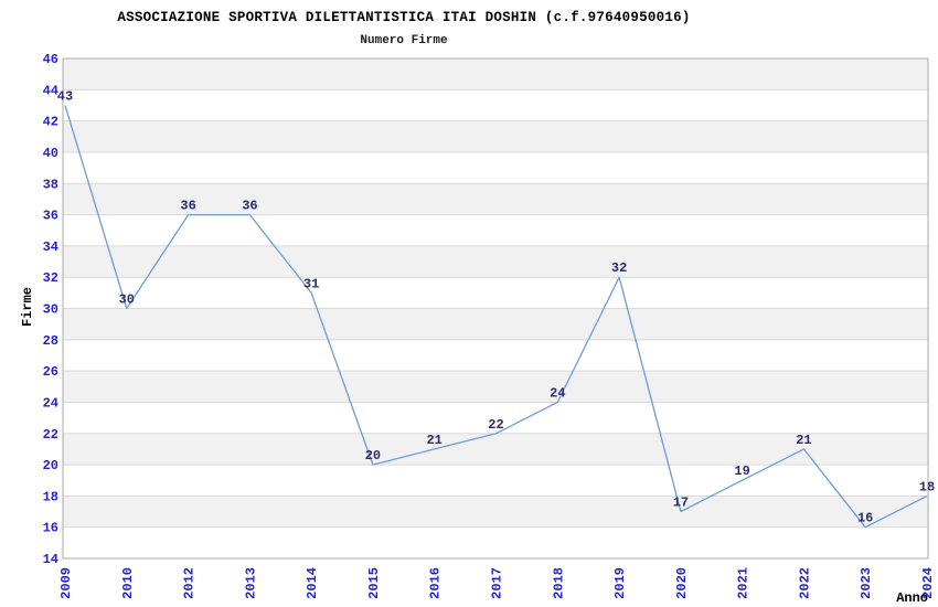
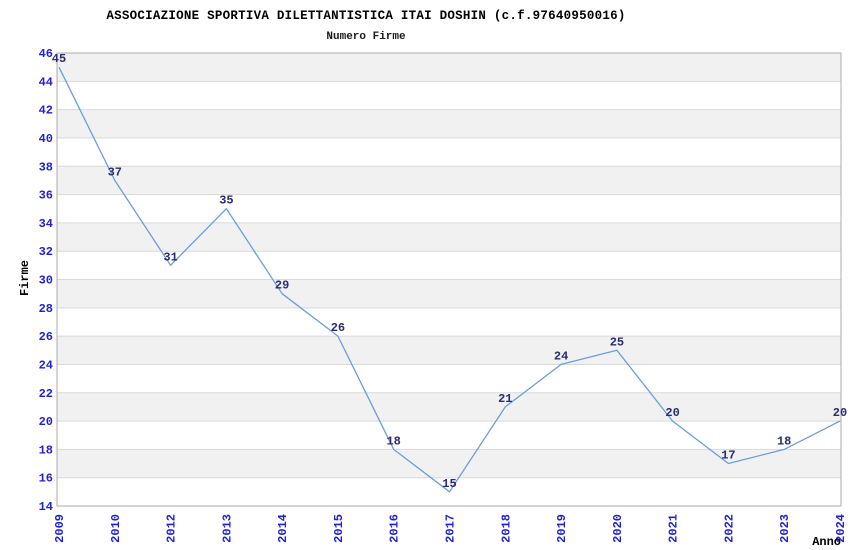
2009: 43 -> 45
2010: 30 -> 37
2012: 36 -> 31
2013: 36 -> 35
2014: 31 -> 29
2015: 20 -> 26
2016: 21 -> 18
2017: 22 -> 15
2018: 24 -> 21
2019: 32 -> 24
2020: 17 -> 25
2021: 19 -> 20
2022: 21 -> 17
2023: 16 -> 18
2024: 18 -> 20
